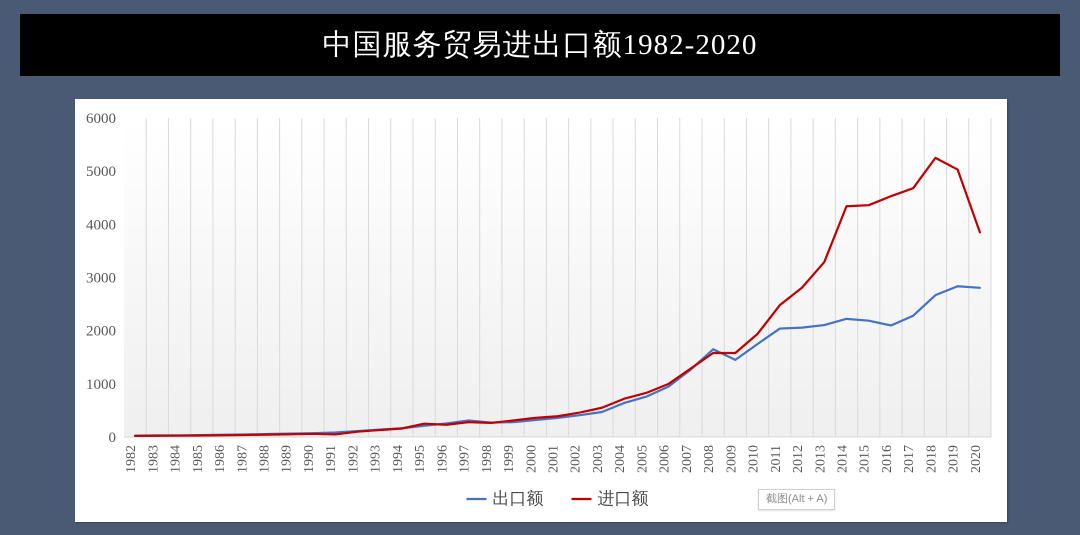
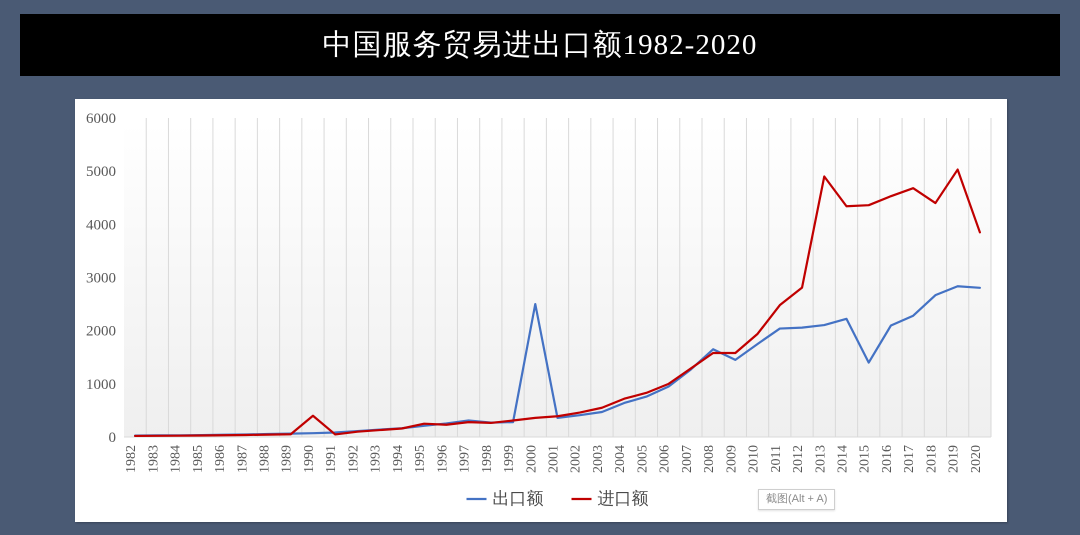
进口额/1990: 100 -> 400
出口额/2000: 300 -> 2500
进口额/2013: 3300 -> 4900
出口额/2015: 2200 -> 1400
进口额/2018: 5200 -> 4400
